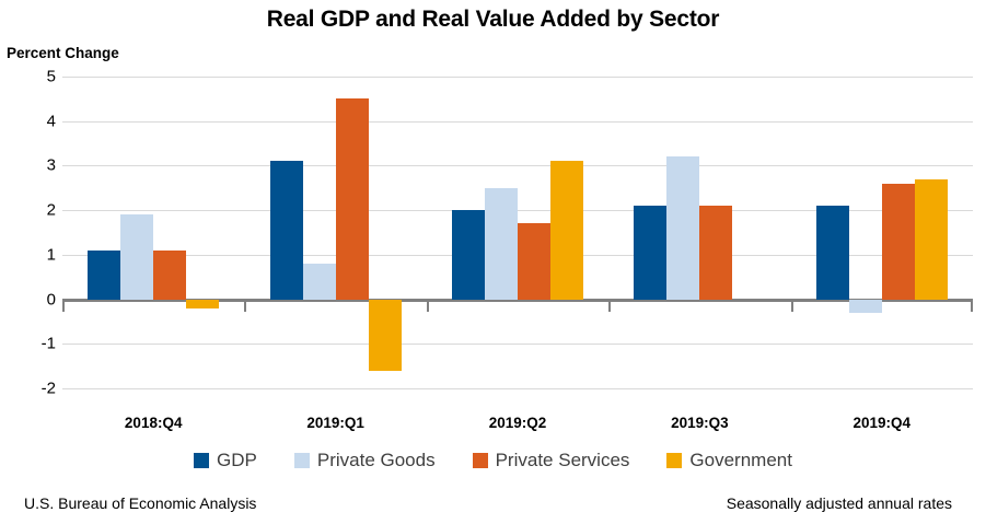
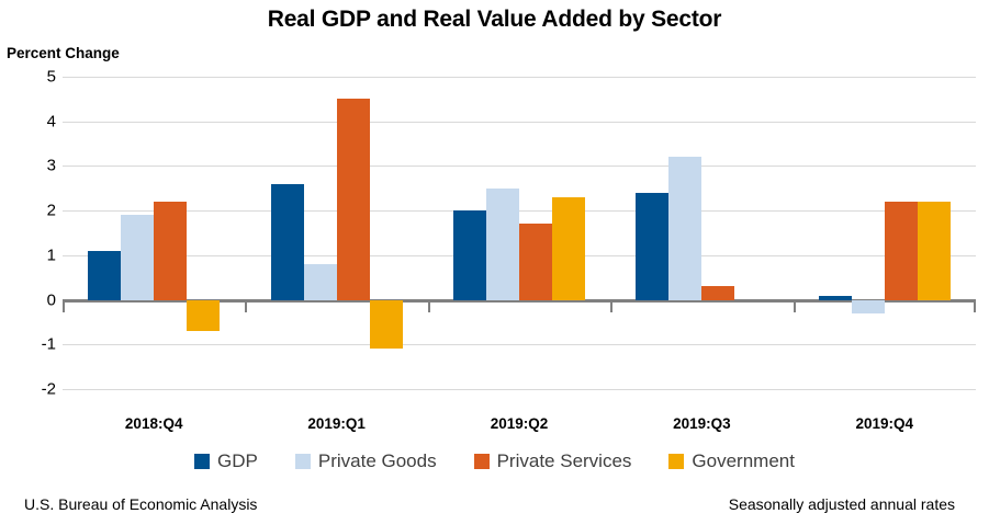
Private Services/2018:Q4: 1.1 -> 2.2
Government/2018:Q4: -0.2 -> -0.7
GDP/2019:Q1: 3.1 -> 2.6
Government/2019:Q1: -1.6 -> -1.1
Government/2019:Q2: 3.1 -> 2.3
GDP/2019:Q3: 2.1 -> 2.4
Private Services/2019:Q3: 2.1 -> 0.3
GDP/2019:Q4: 2.1 -> 0.1
Private Services/2019:Q4: 2.6 -> 2.2
Government/2019:Q4: 2.7 -> 2.2
